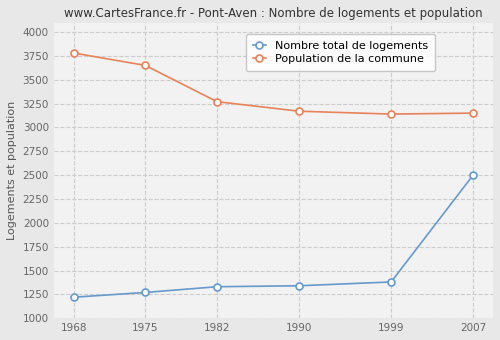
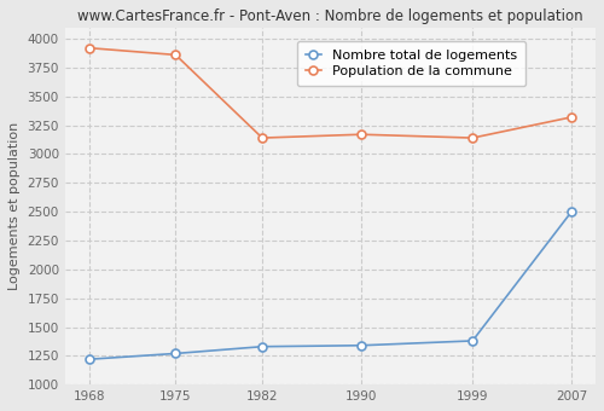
Population de la commune/1968: 3780 -> 3920
Population de la commune/1975: 3650 -> 3860
Population de la commune/1982: 3270 -> 3140
Population de la commune/2007: 3150 -> 3320
